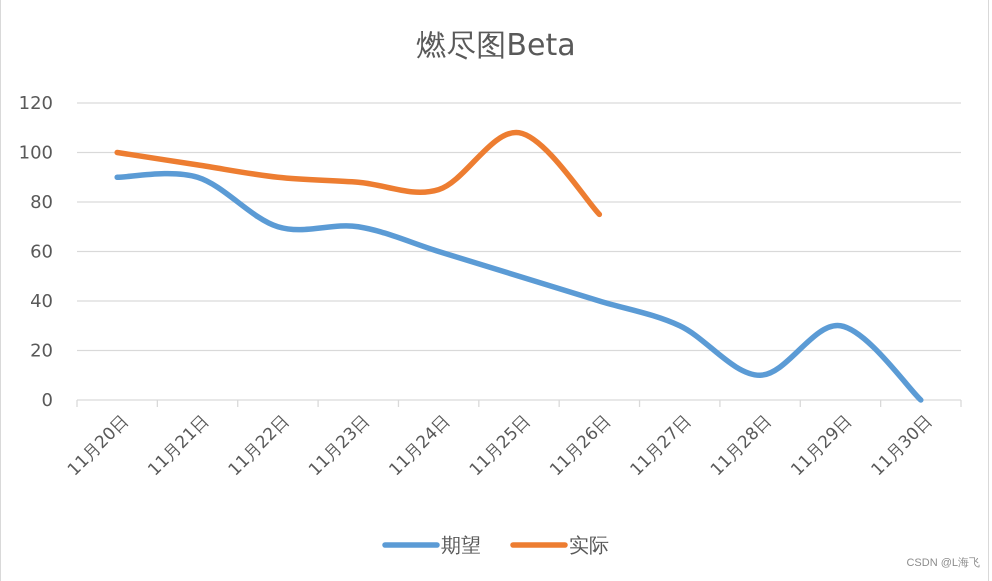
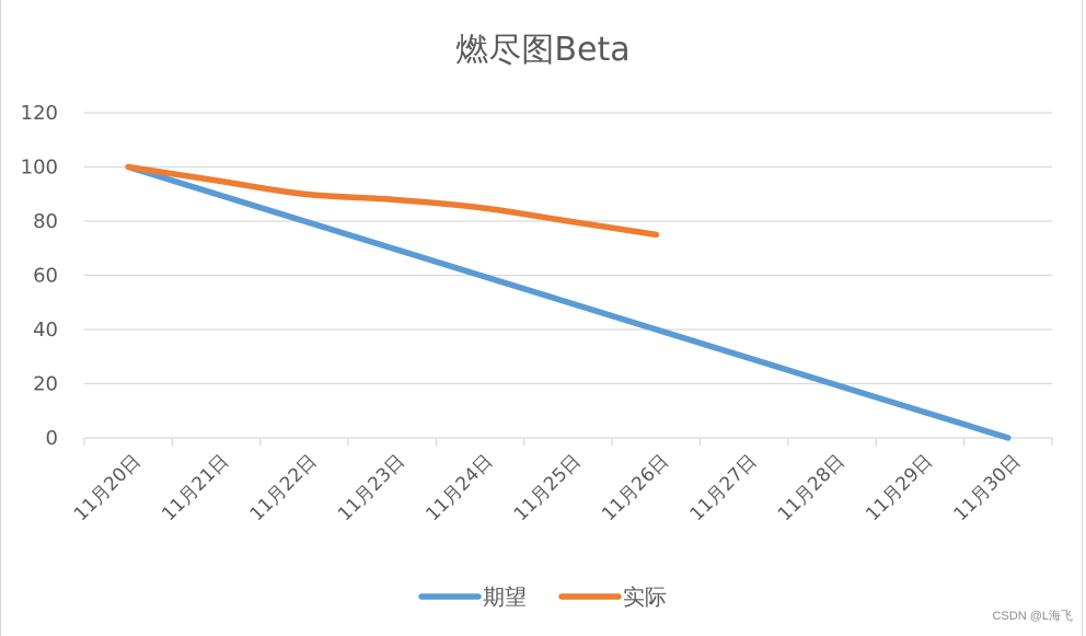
期望/11月20日: 90 -> 100
期望/11月22日: 70 -> 80
实际/11月25日: 108 -> 80
期望/11月28日: 10 -> 20
期望/11月29日: 30 -> 10
